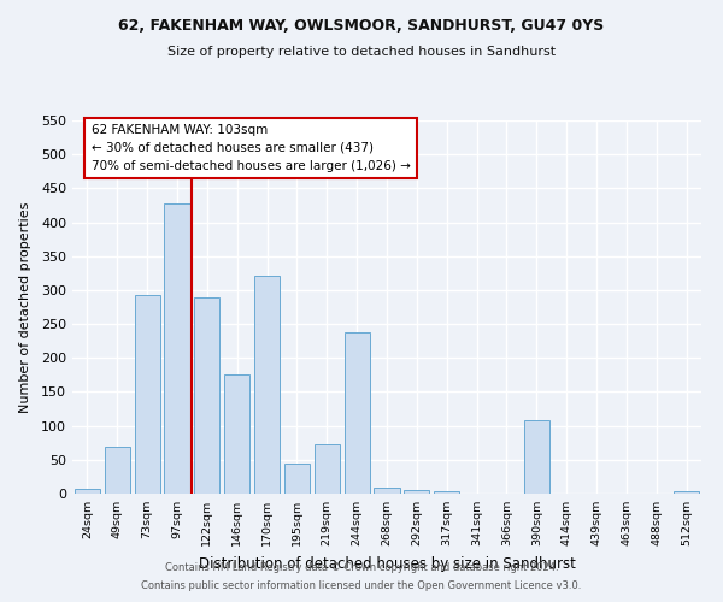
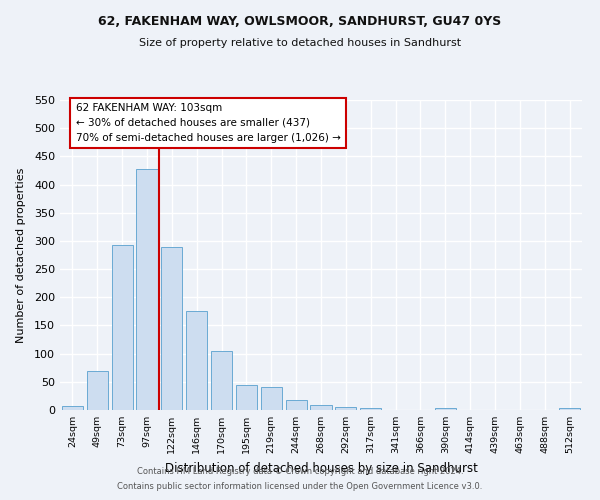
170sqm: 322 -> 105
219sqm: 72 -> 40
244sqm: 238 -> 18
390sqm: 108 -> 4
